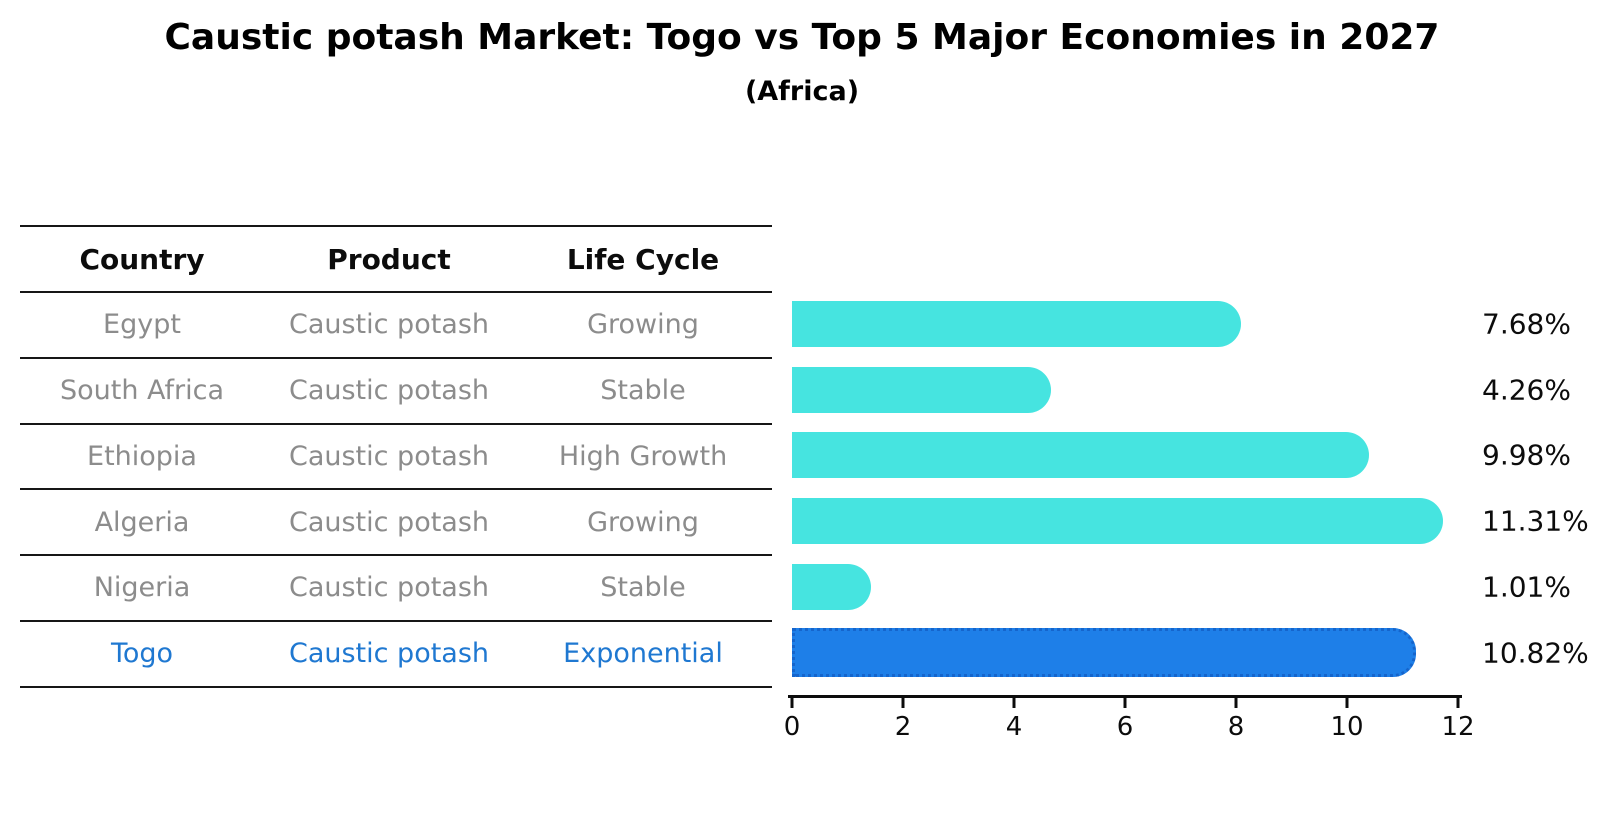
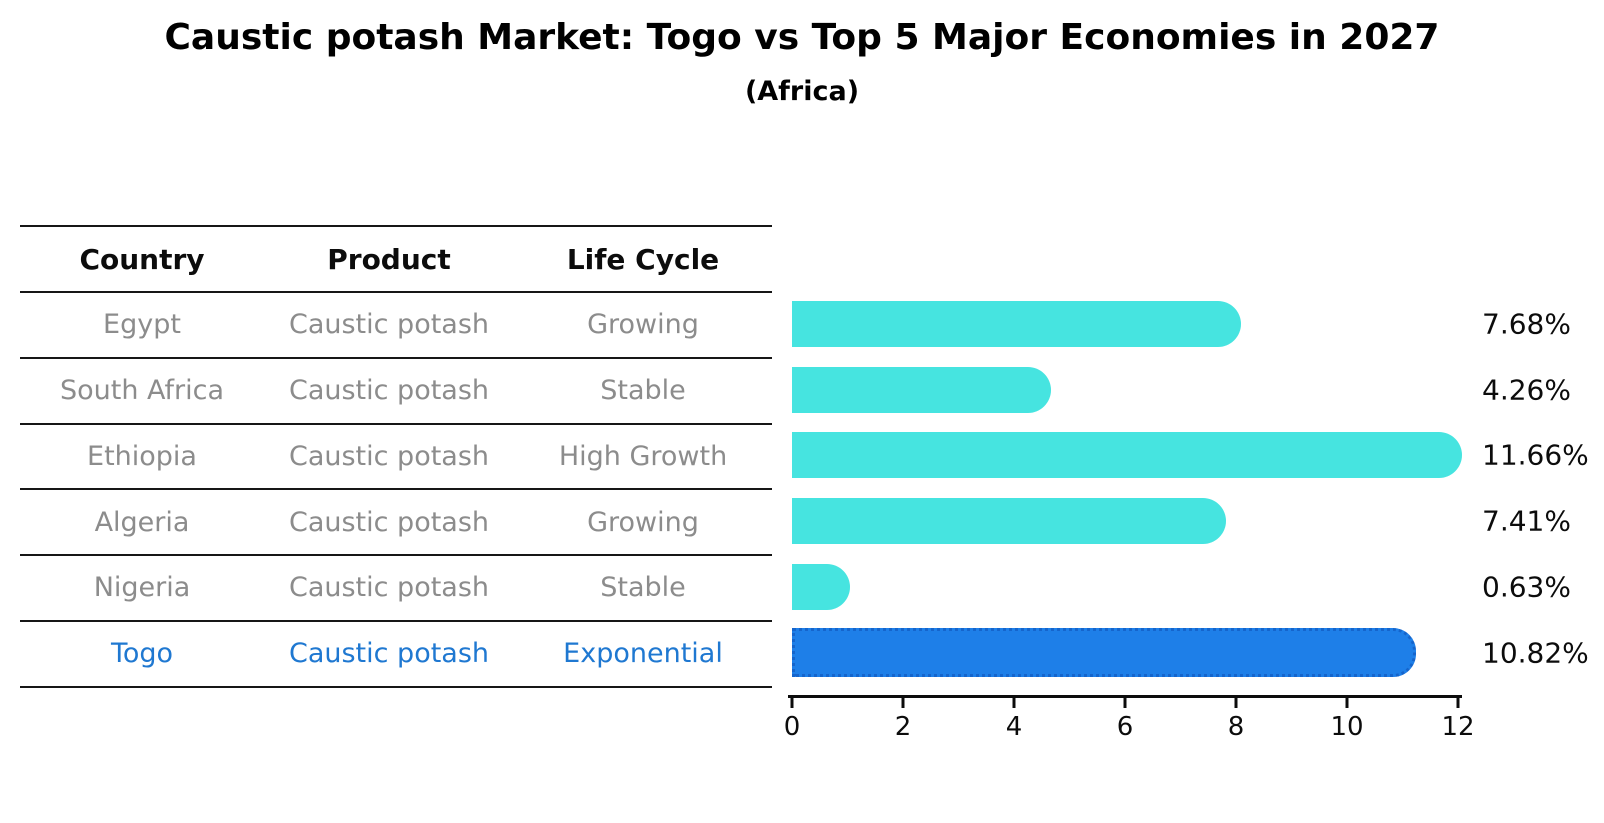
Ethiopia: 9.98% -> 11.66%
Algeria: 11.31% -> 7.41%
Nigeria: 1.01% -> 0.63%
